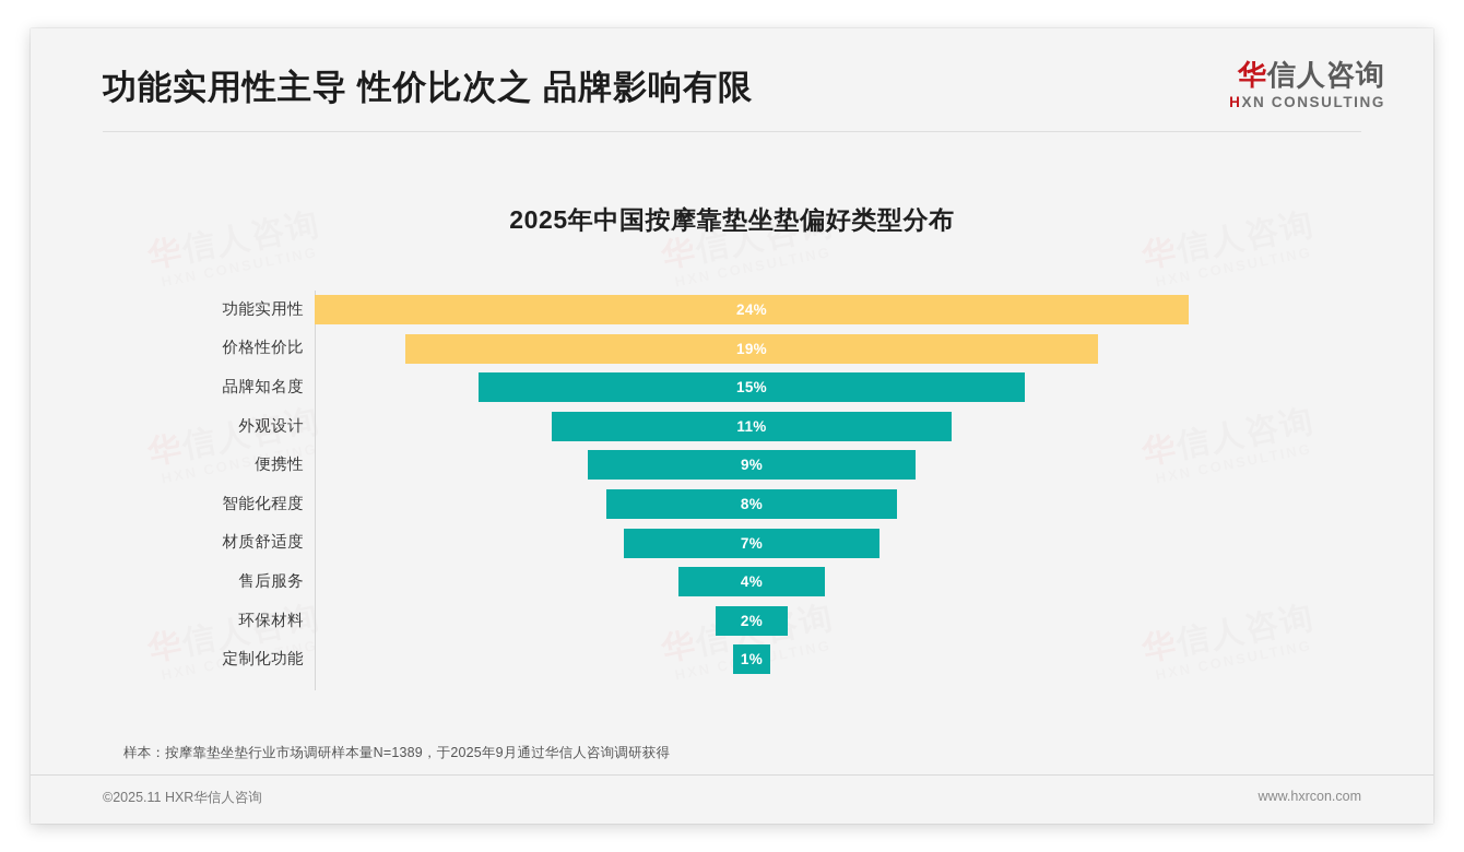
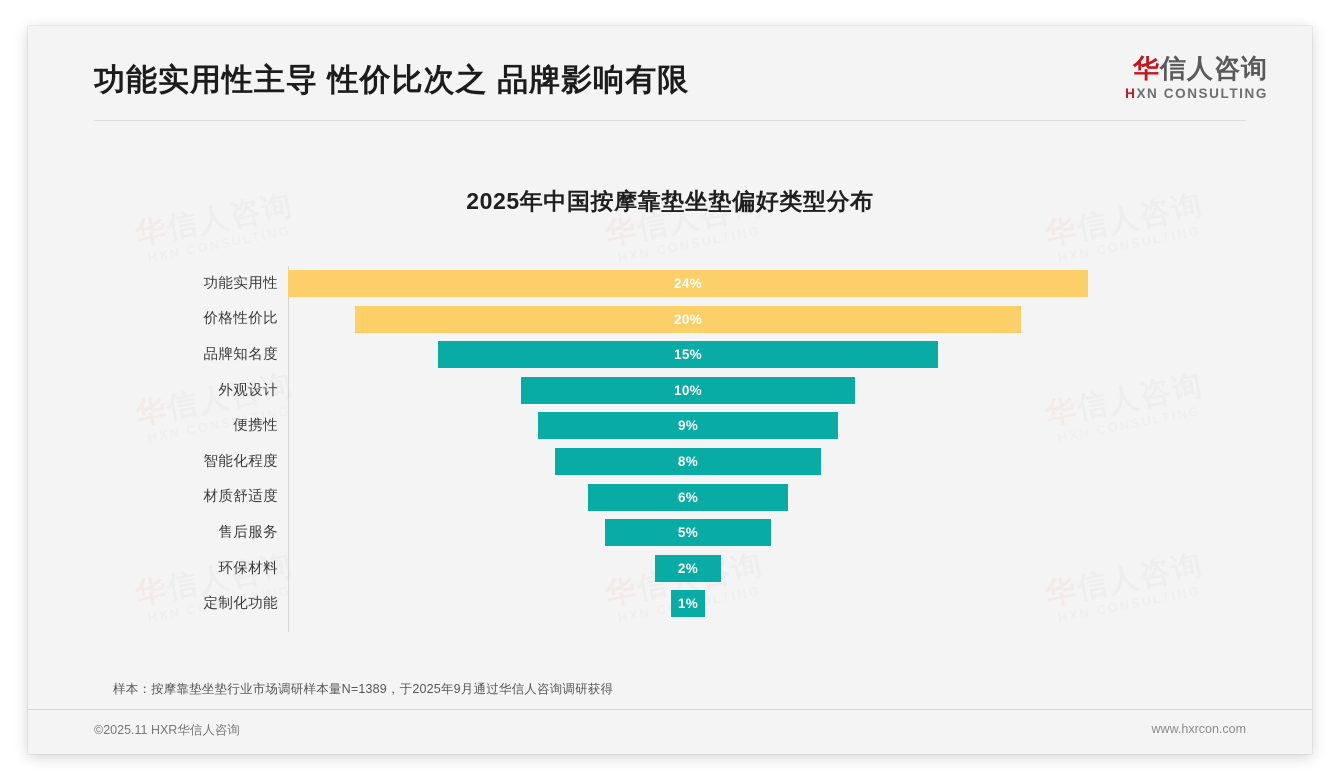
价格性价比: 19% -> 20%
外观设计: 11% -> 10%
材质舒适度: 7% -> 6%
售后服务: 4% -> 5%
